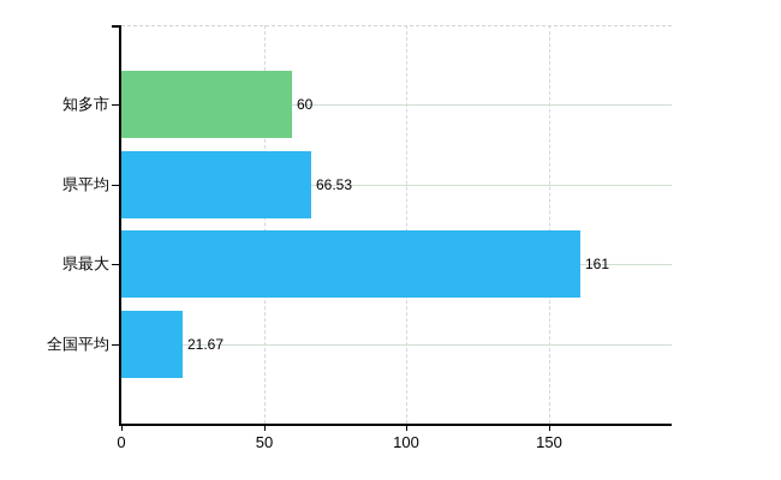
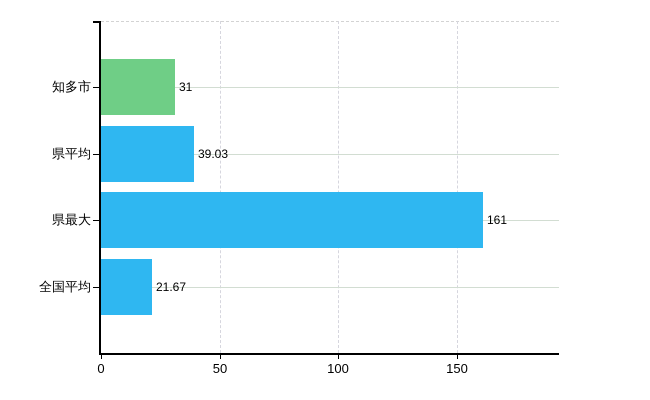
知多市: 60 -> 31
県平均: 66.53 -> 39.03
